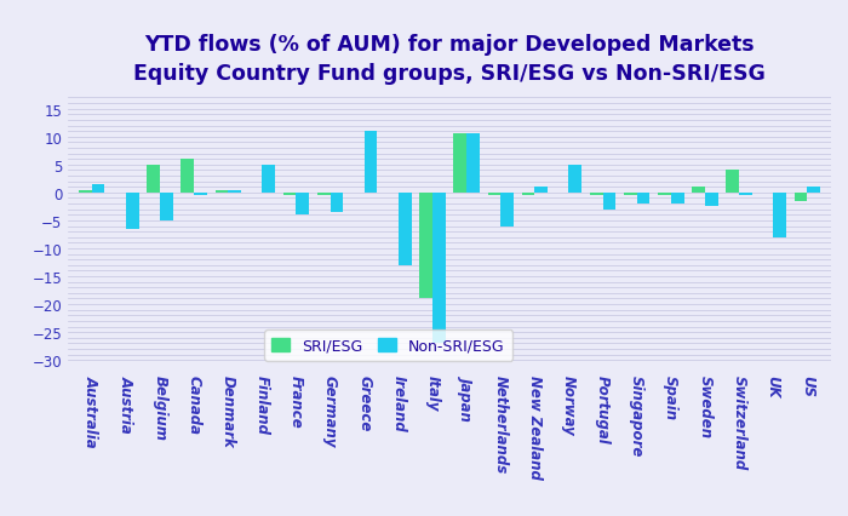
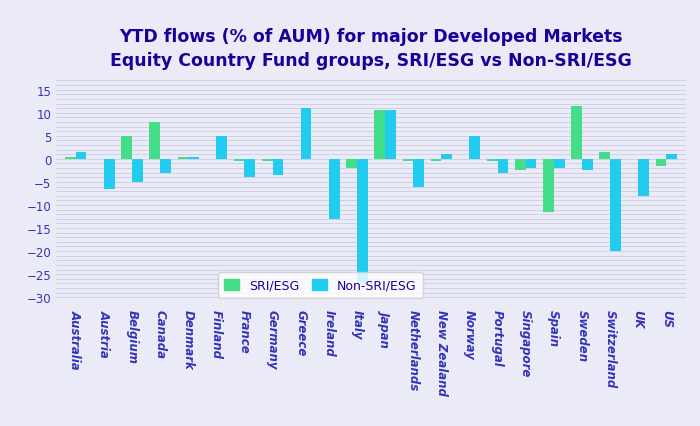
SRI/ESG/Canada: 6.0 -> 8.0
Non-SRI/ESG/Canada: -0.5 -> -3.0
SRI/ESG/Italy: -19.0 -> -2.0
SRI/ESG/Singapore: -0.5 -> -2.5
SRI/ESG/Spain: -0.5 -> -11.5
SRI/ESG/Sweden: 1.0 -> 11.5
SRI/ESG/Switzerland: 4.0 -> 1.5
Non-SRI/ESG/Switzerland: -0.5 -> -20.0
